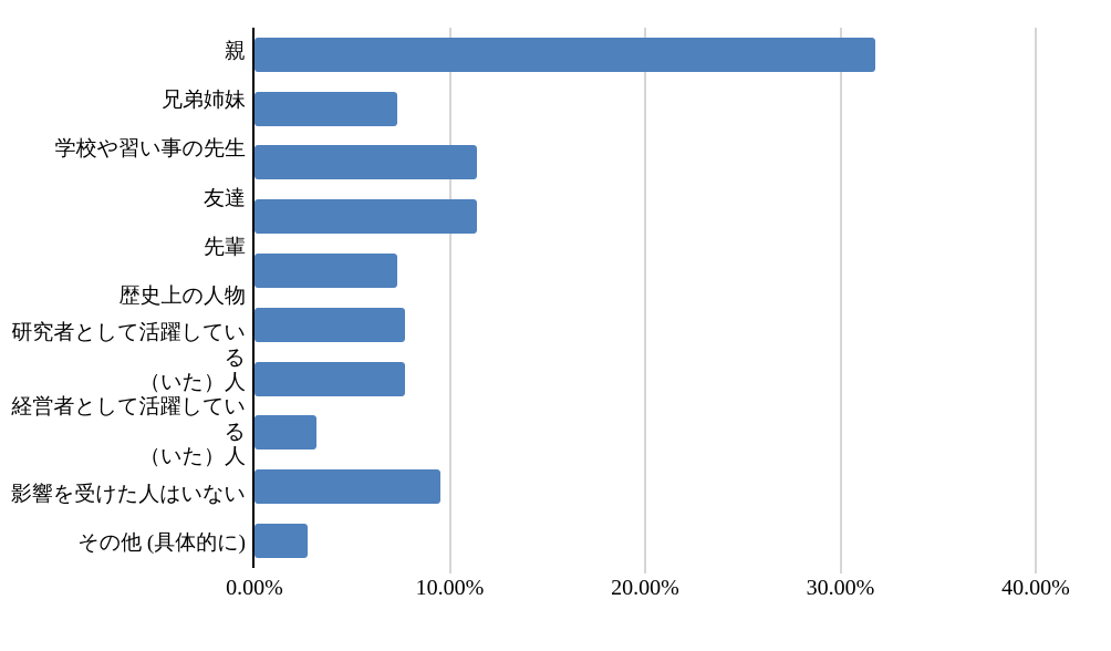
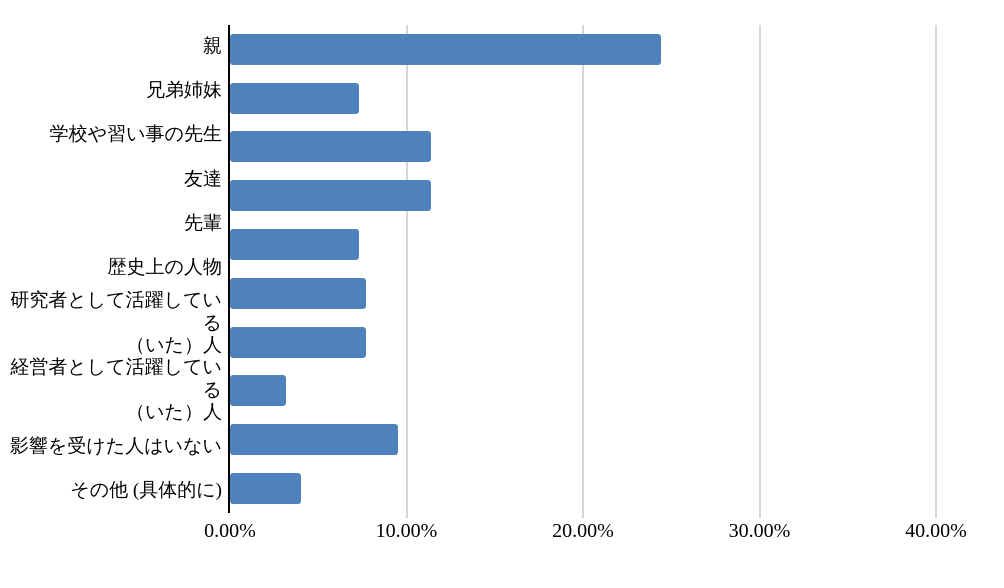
親: 31.8% -> 24.4%
その他 (具体的に): 2.7% -> 4.0%
